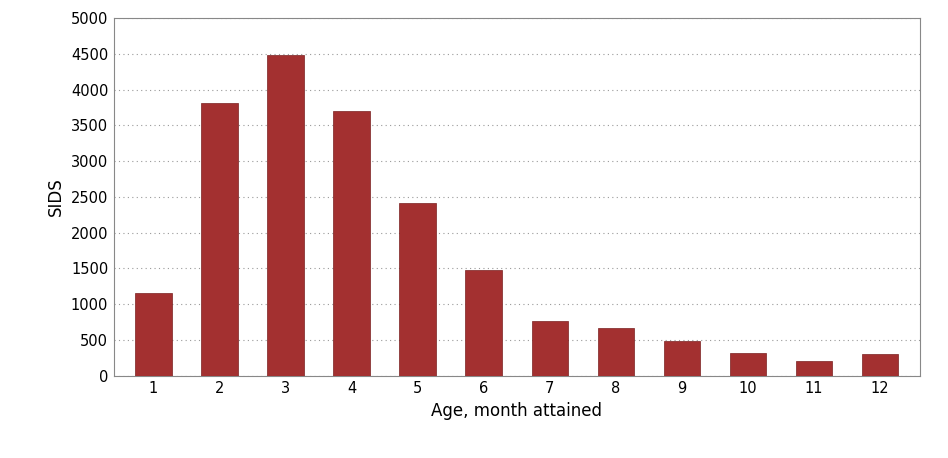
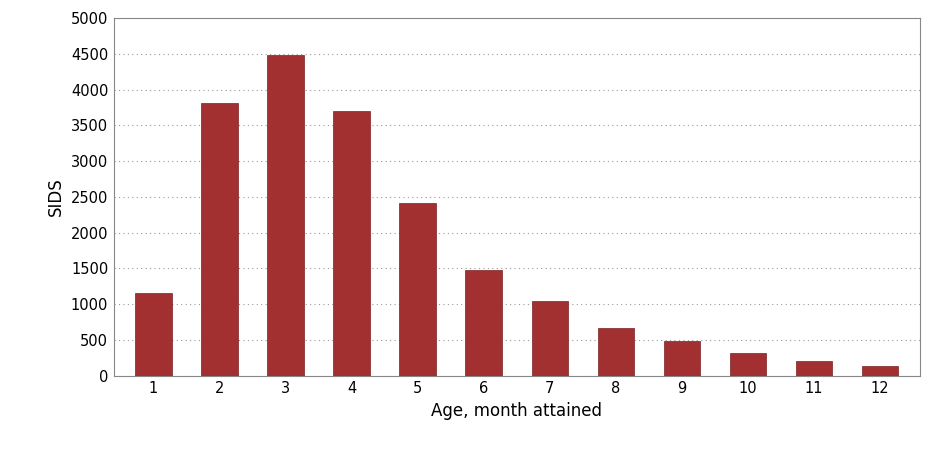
7: 760 -> 1050
12: 300 -> 140
